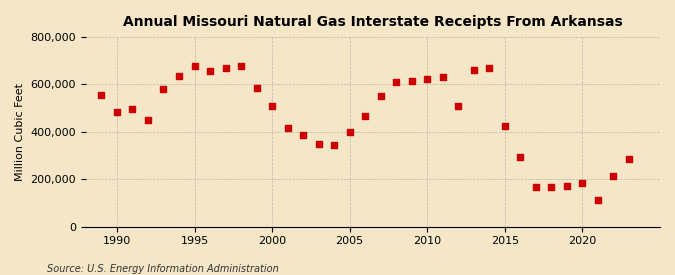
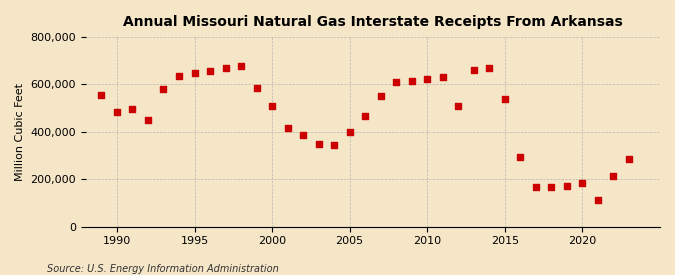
1995: 680,000 -> 650,000
2015: 425,000 -> 540,000
